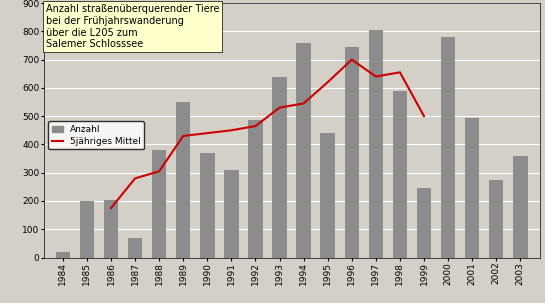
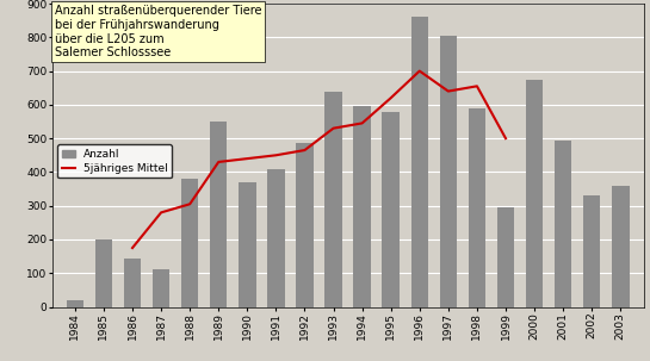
Anzahl/1986: 205 -> 145
Anzahl/1987: 70 -> 110
Anzahl/1991: 310 -> 410
Anzahl/1994: 760 -> 595
Anzahl/1995: 440 -> 580
Anzahl/1996: 745 -> 860
Anzahl/1999: 245 -> 295
Anzahl/2000: 780 -> 675
Anzahl/2002: 275 -> 330
